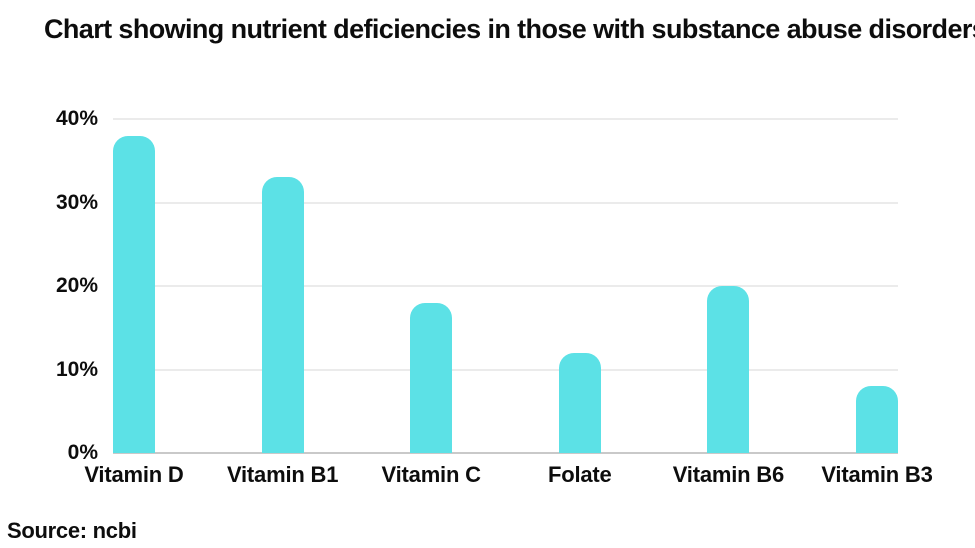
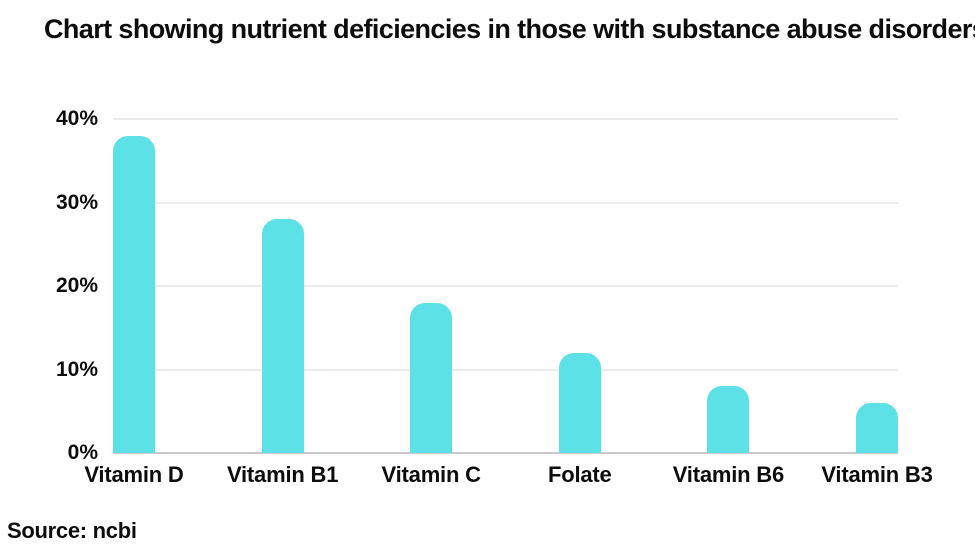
Vitamin B1: 33% -> 28%
Vitamin B6: 20% -> 8%
Vitamin B3: 8% -> 6%
